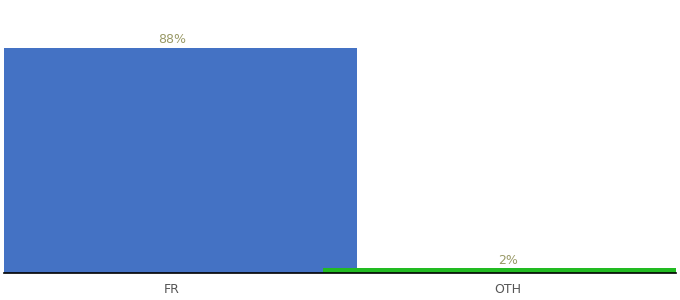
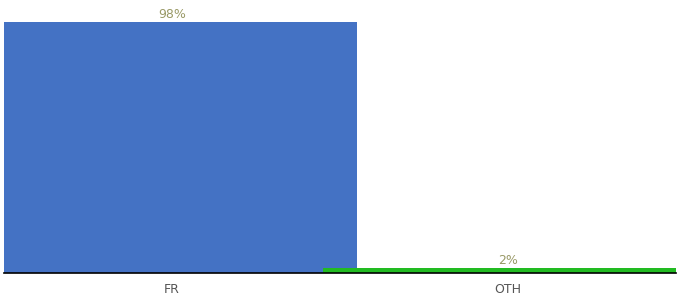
FR: 88% -> 98%
